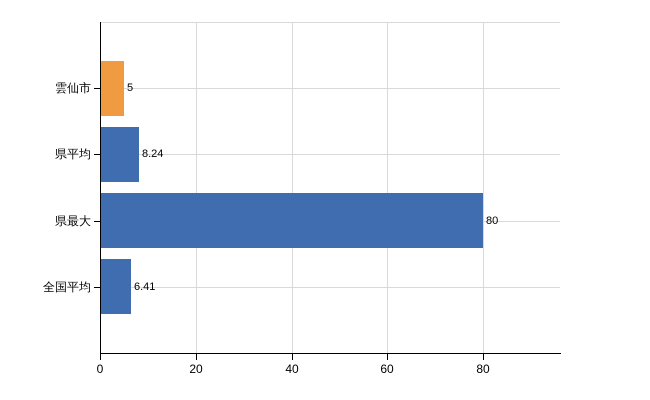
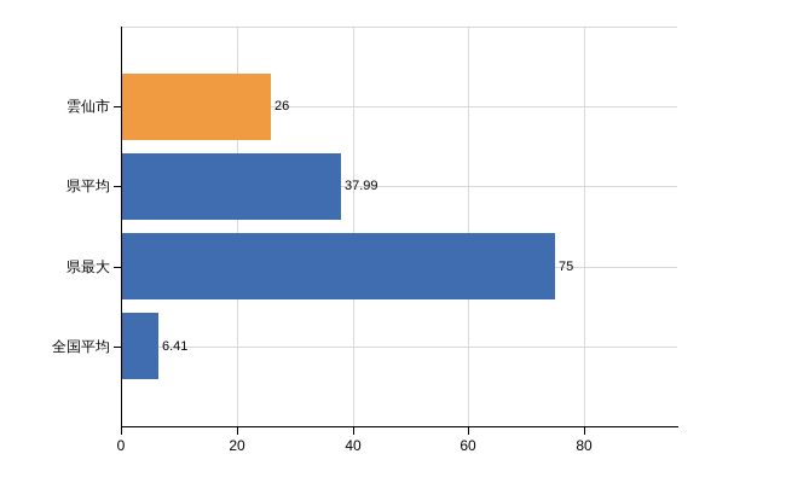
雲仙市: 5 -> 26
県平均: 8.24 -> 37.99
県最大: 80 -> 75
